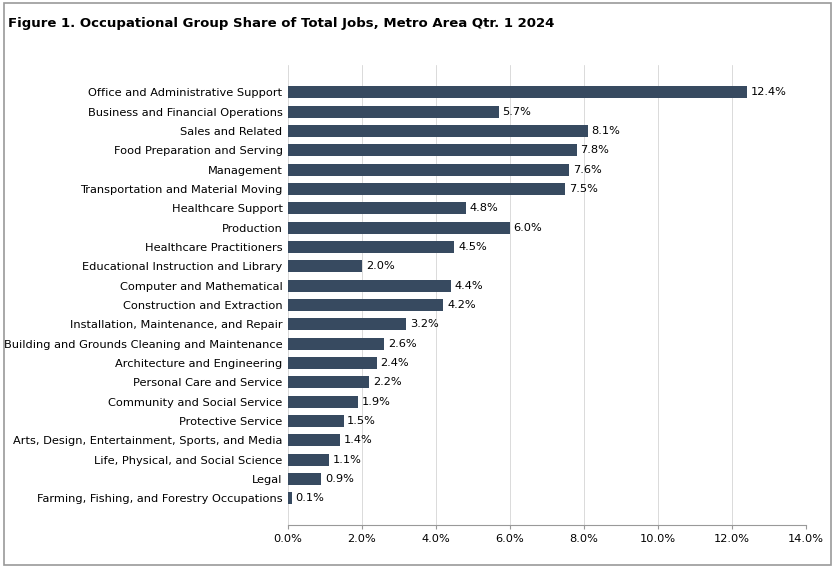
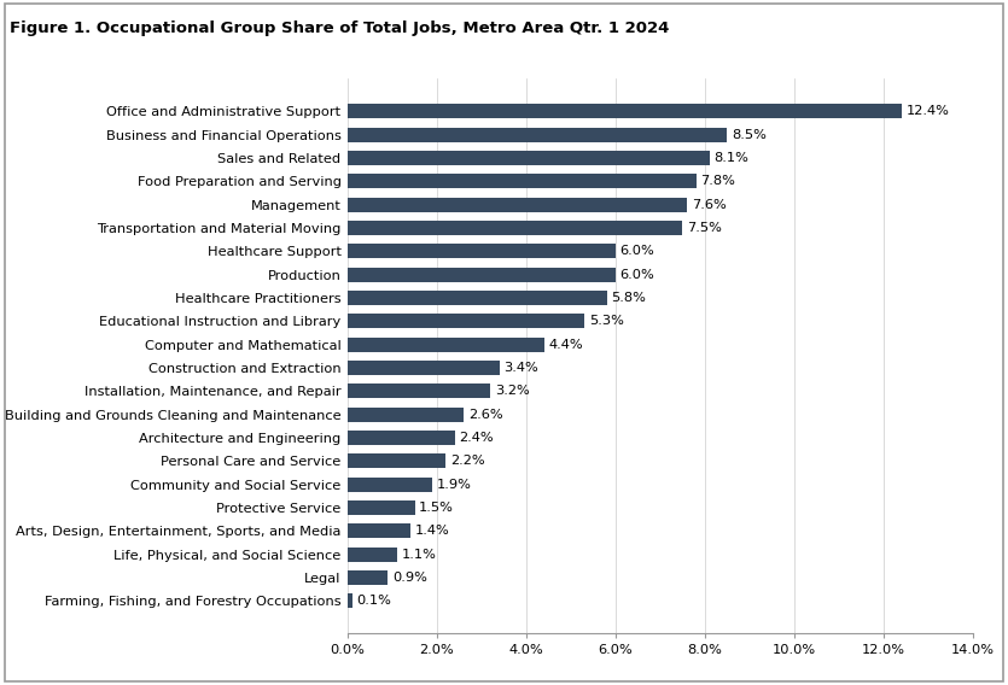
Business and Financial Operations: 5.7% -> 8.5%
Healthcare Support: 4.8% -> 6.0%
Healthcare Practitioners: 4.5% -> 5.8%
Educational Instruction and Library: 2.0% -> 5.3%
Construction and Extraction: 4.2% -> 3.4%
